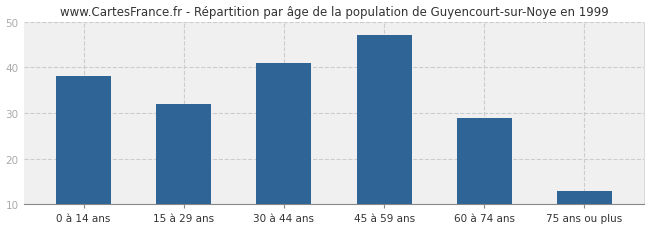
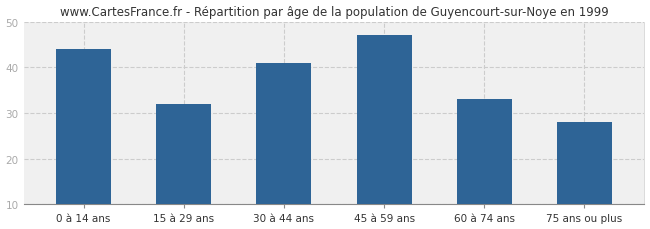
0 à 14 ans: 38 -> 44
60 à 74 ans: 29 -> 33
75 ans ou plus: 13 -> 28
